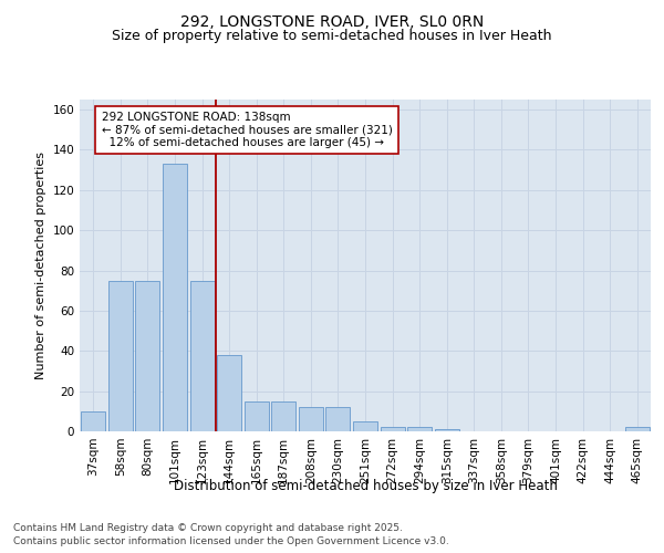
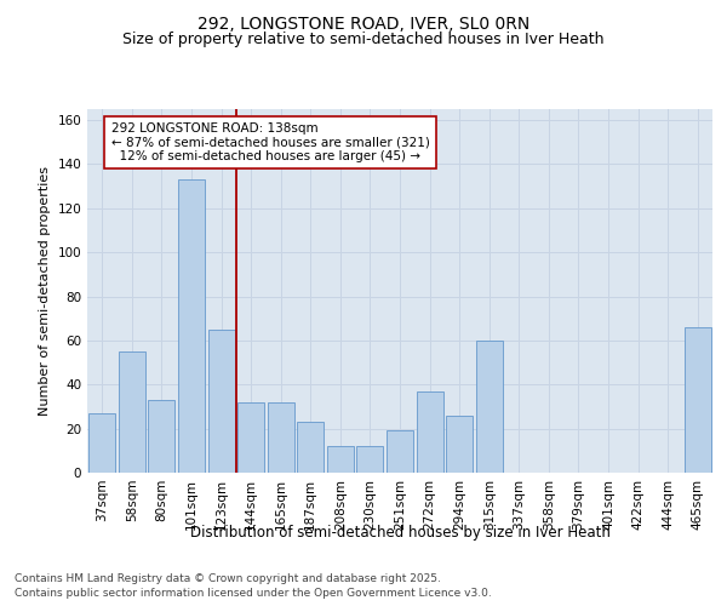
37sqm: 10 -> 27
58sqm: 75 -> 55
80sqm: 75 -> 33
123sqm: 75 -> 65
144sqm: 38 -> 32
165sqm: 15 -> 32
187sqm: 15 -> 23
251sqm: 5 -> 19
272sqm: 2 -> 37
294sqm: 2 -> 26
315sqm: 1 -> 60
465sqm: 2 -> 66
